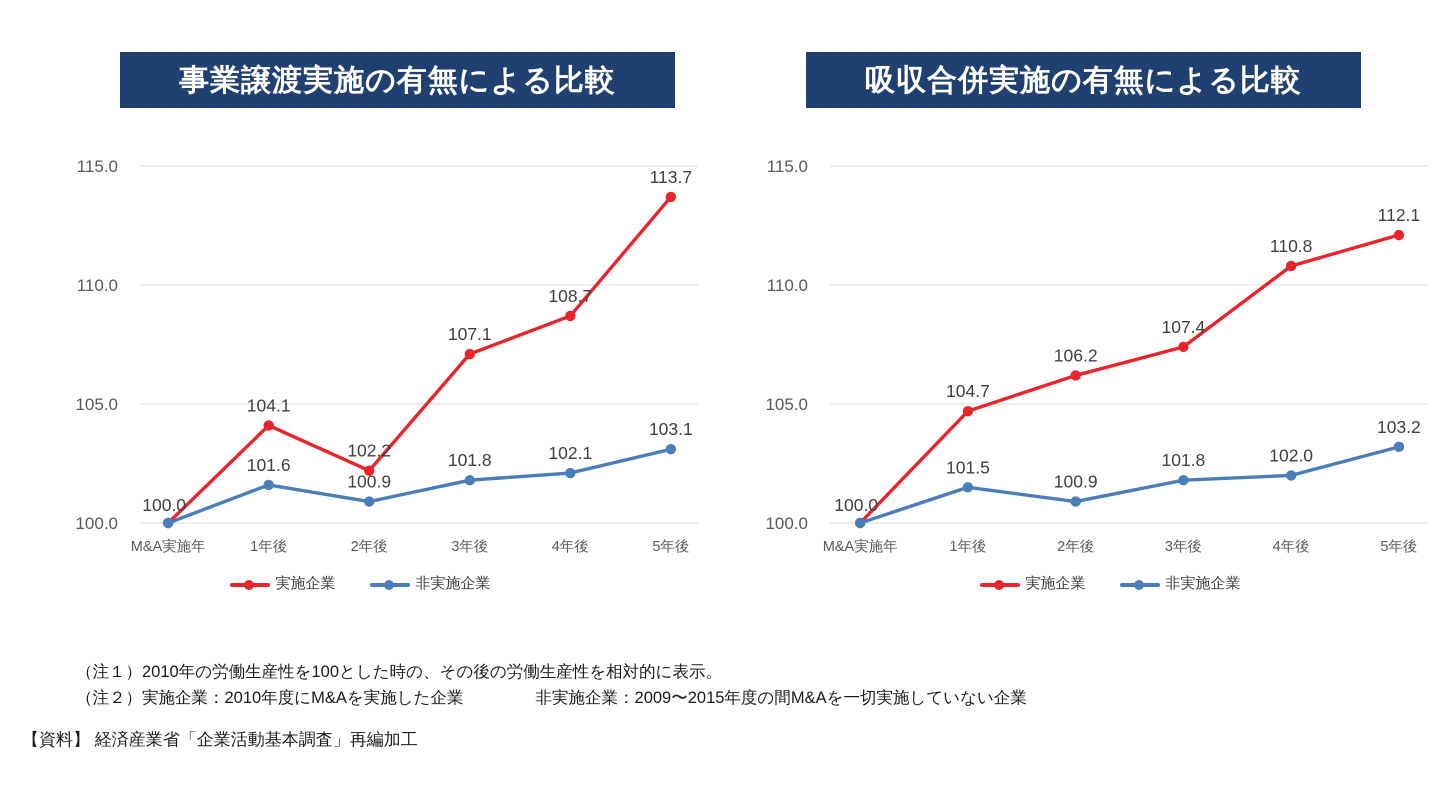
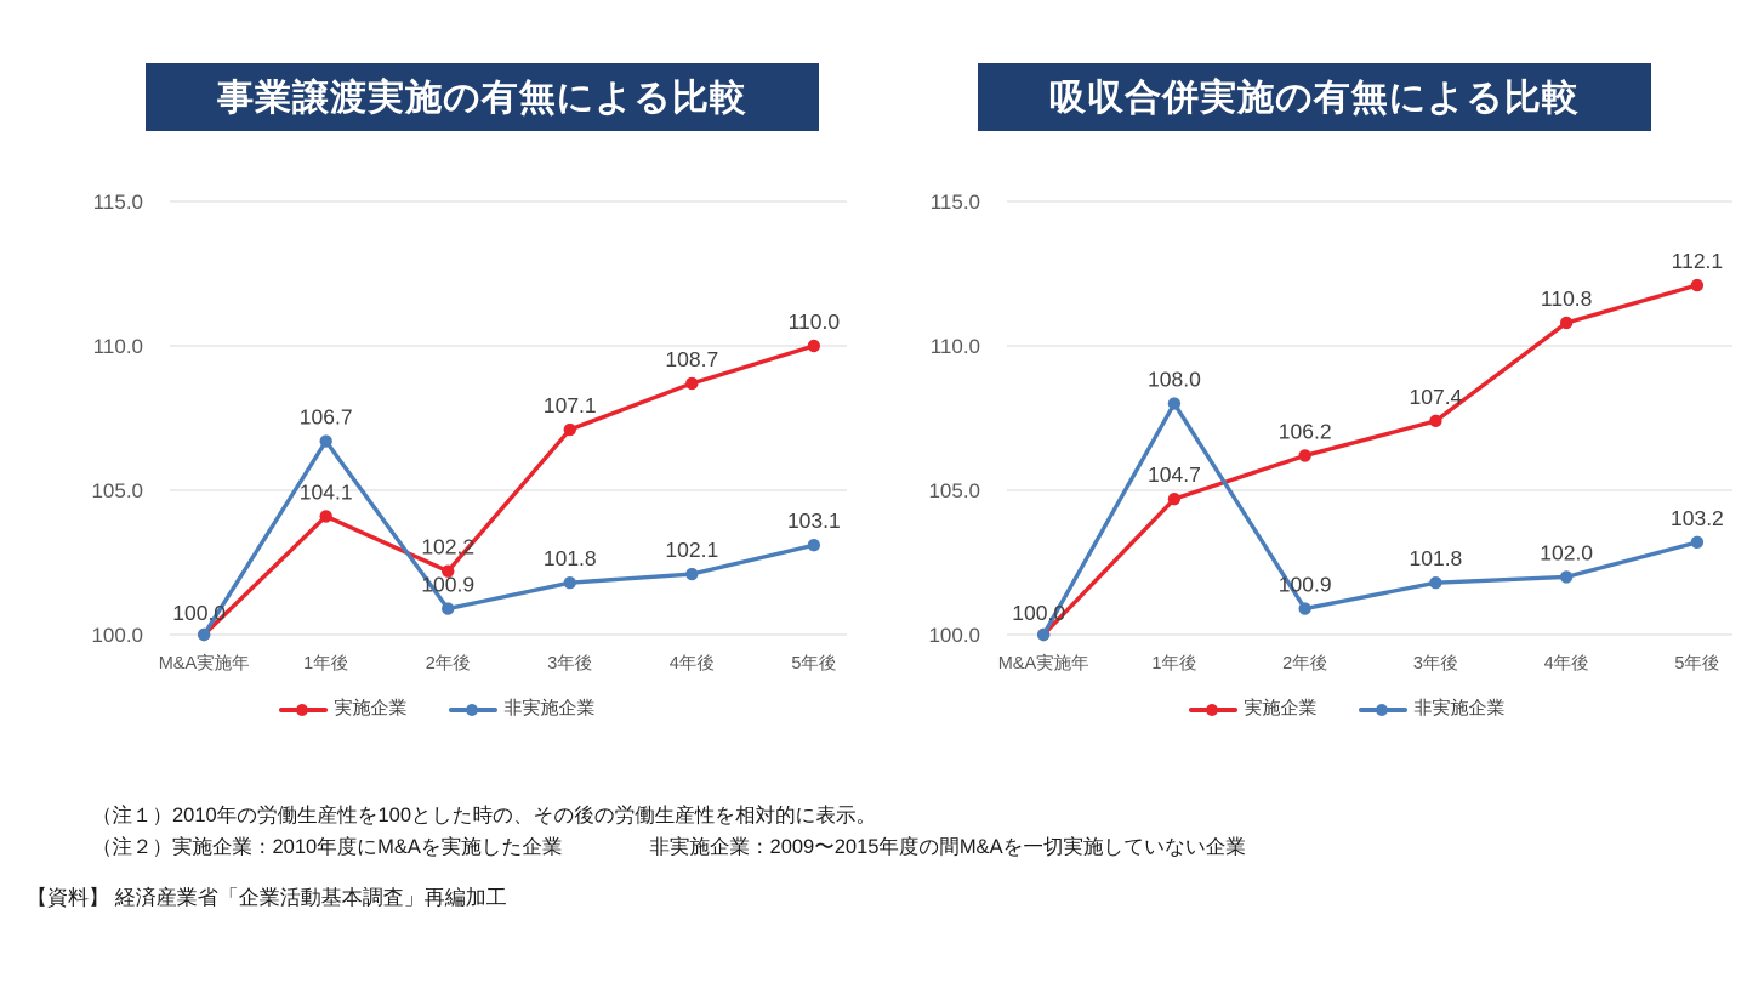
事業譲渡実施の有無による比較/非実施企業/1年後: 101.6 -> 106.7
事業譲渡実施の有無による比較/実施企業/5年後: 113.7 -> 110.0
吸収合併実施の有無による比較/非実施企業/1年後: 101.5 -> 108.0
